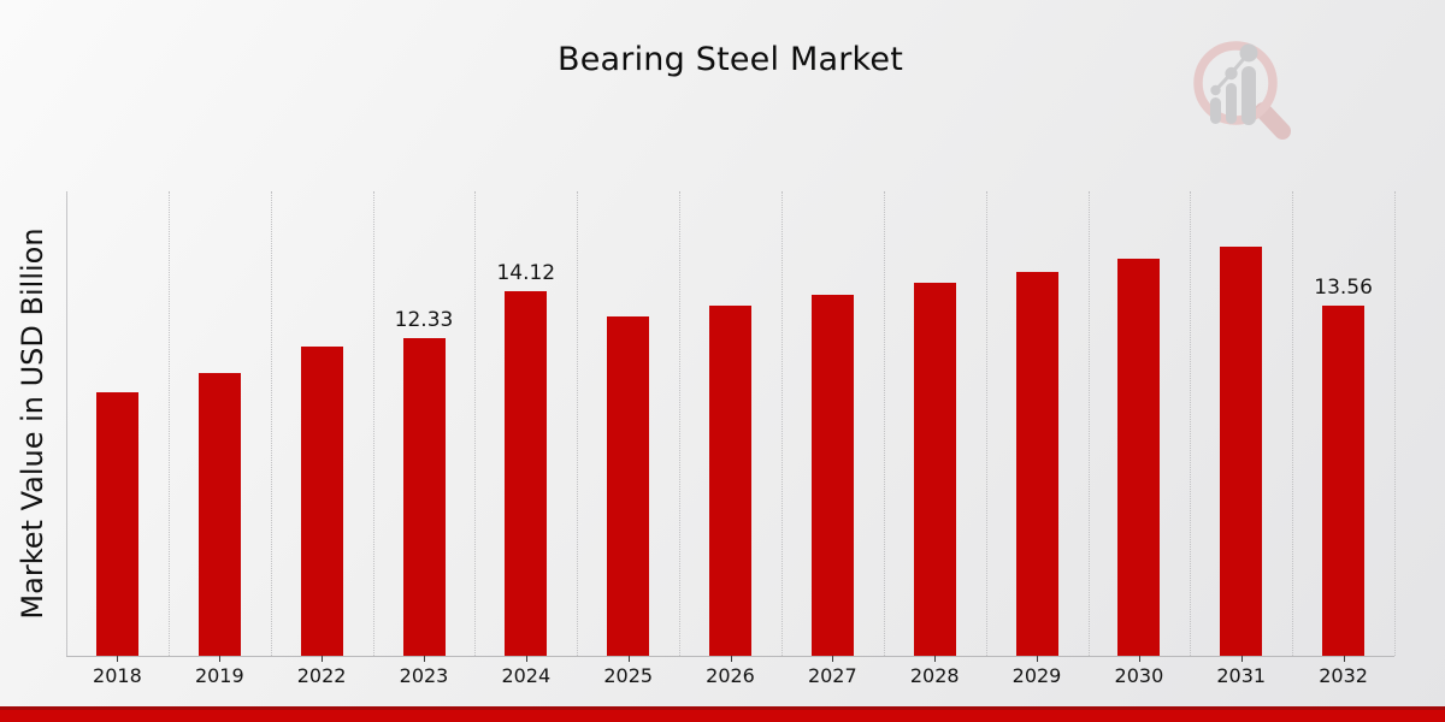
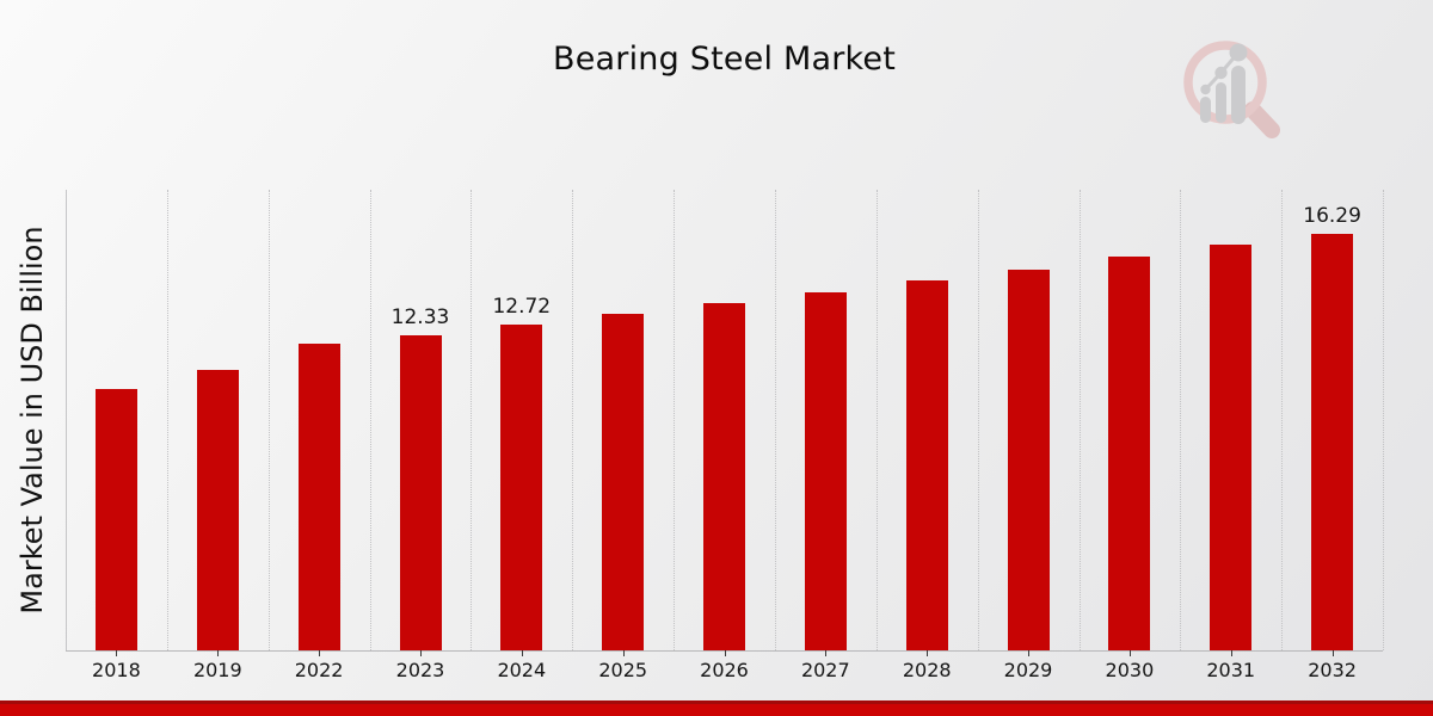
2024: 14.12 -> 12.72
2032: 13.56 -> 16.29
